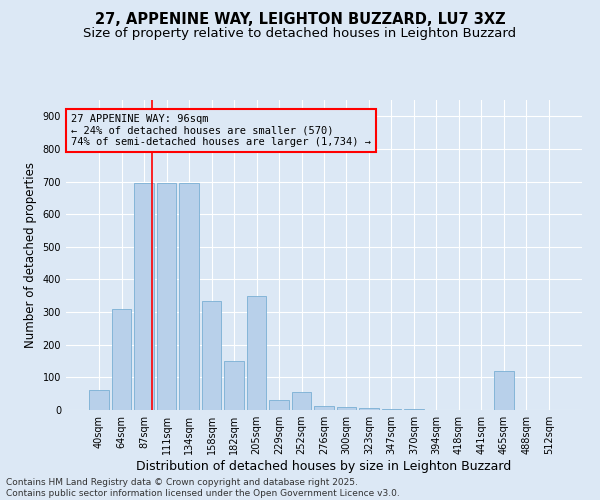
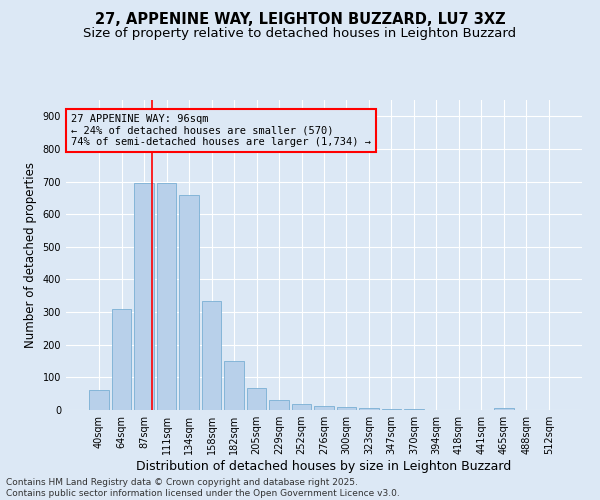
134sqm: 695 -> 660
205sqm: 350 -> 68
252sqm: 55 -> 18
465sqm: 120 -> 5
